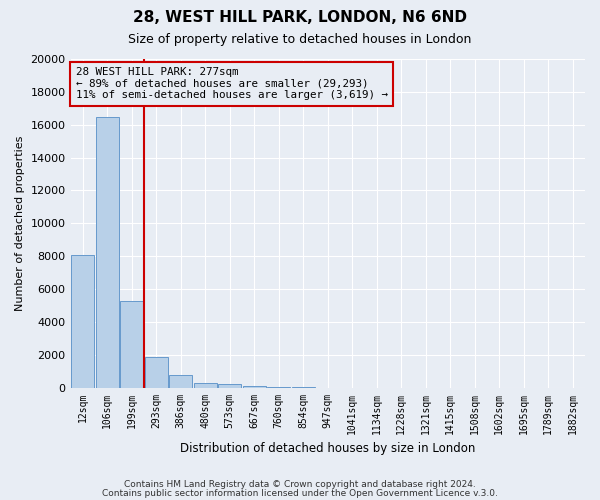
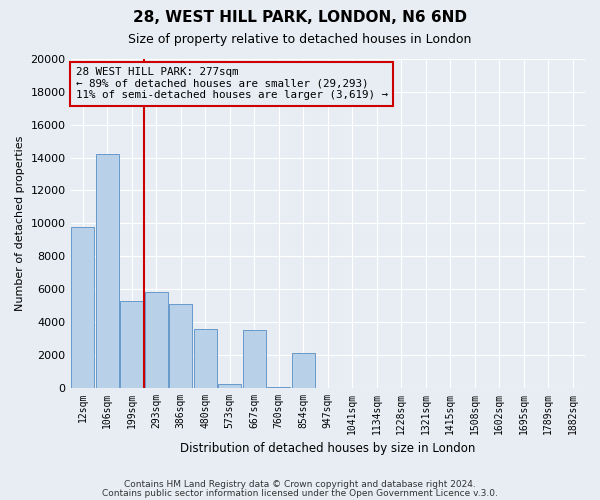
12sqm: 8100 -> 9800
106sqm: 16500 -> 14200
293sqm: 1800 -> 5800
386sqm: 800 -> 5100
480sqm: 300 -> 3600
667sqm: 100 -> 3500
854sqm: 0 -> 2100
